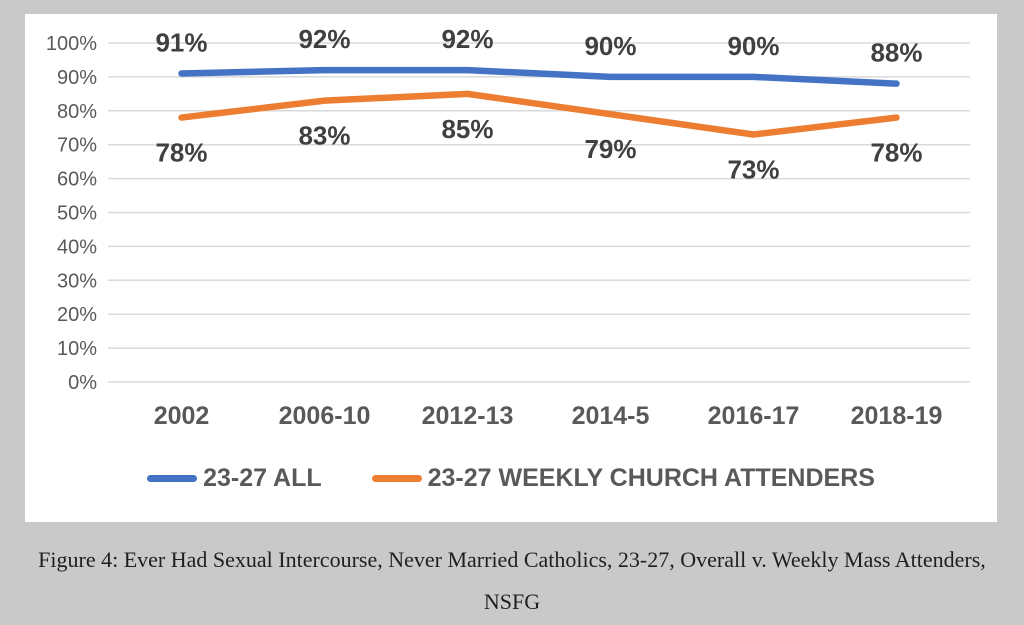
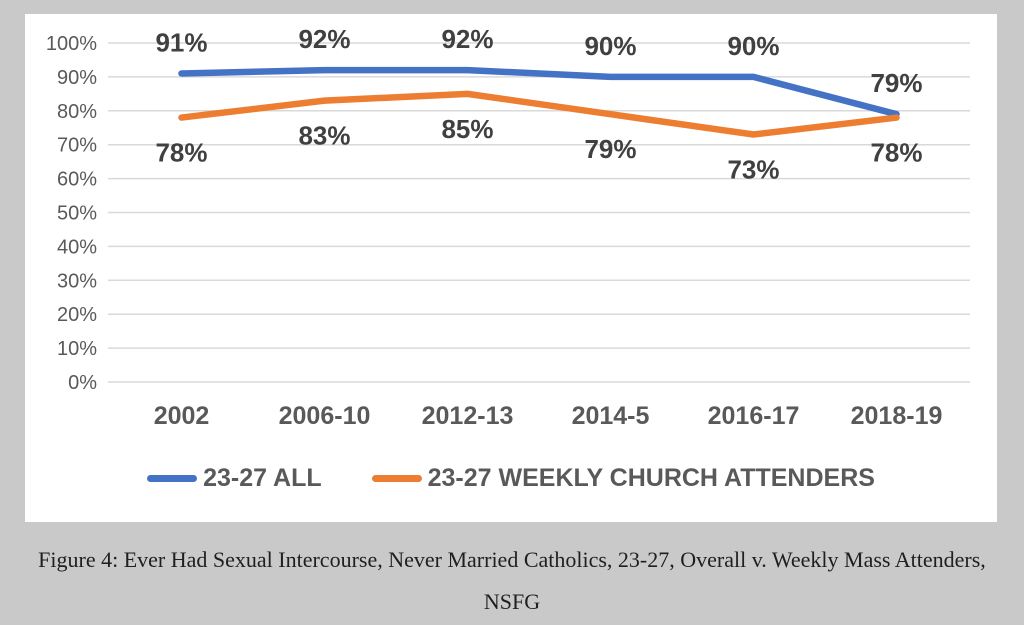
23-27 ALL/2018-19: 88% -> 79%
